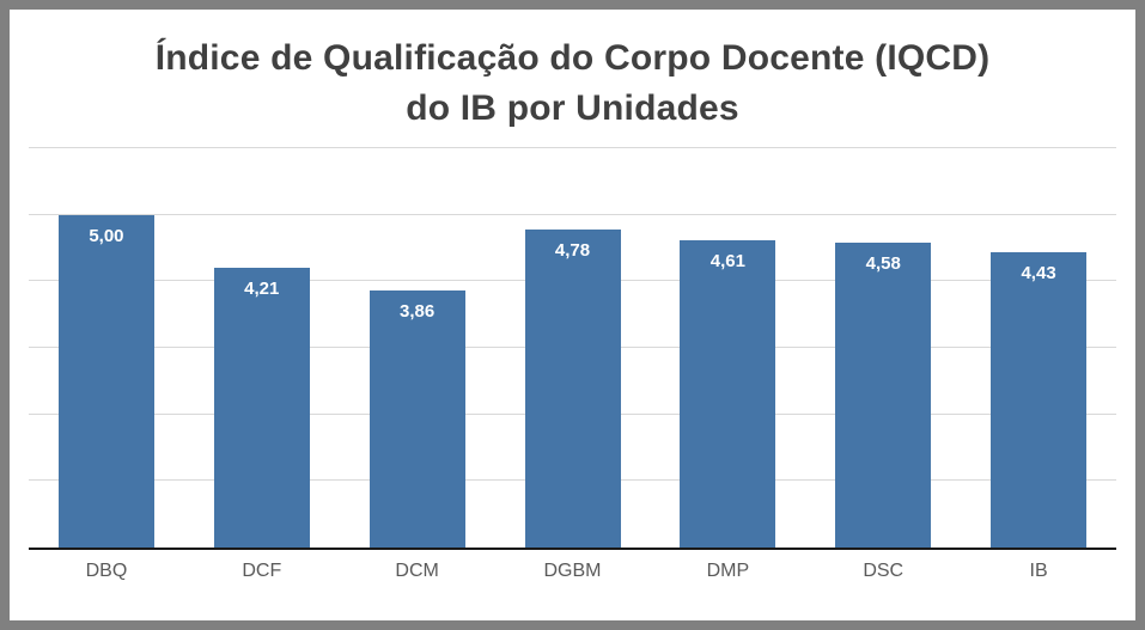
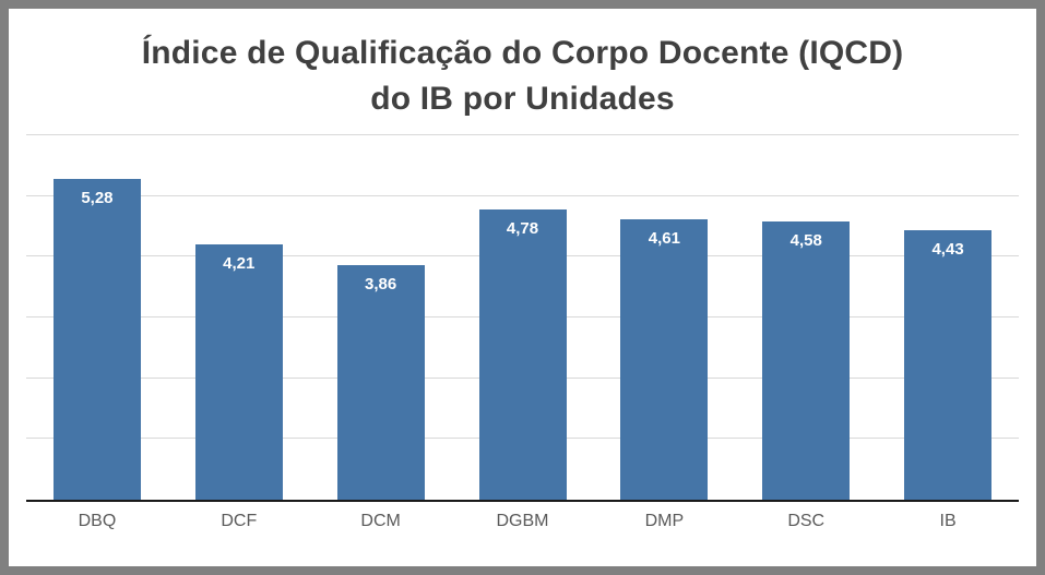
DBQ: 5,00 -> 5,28
